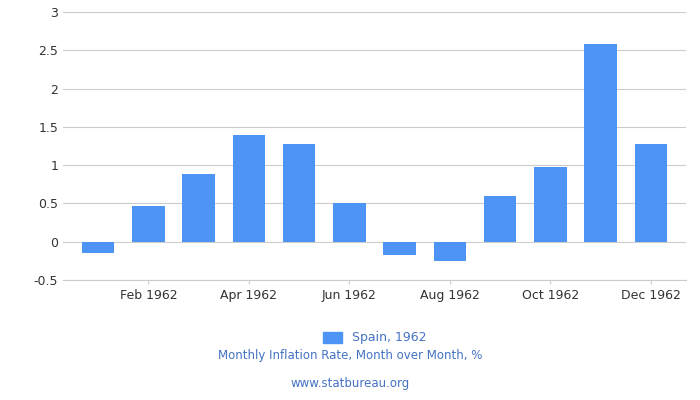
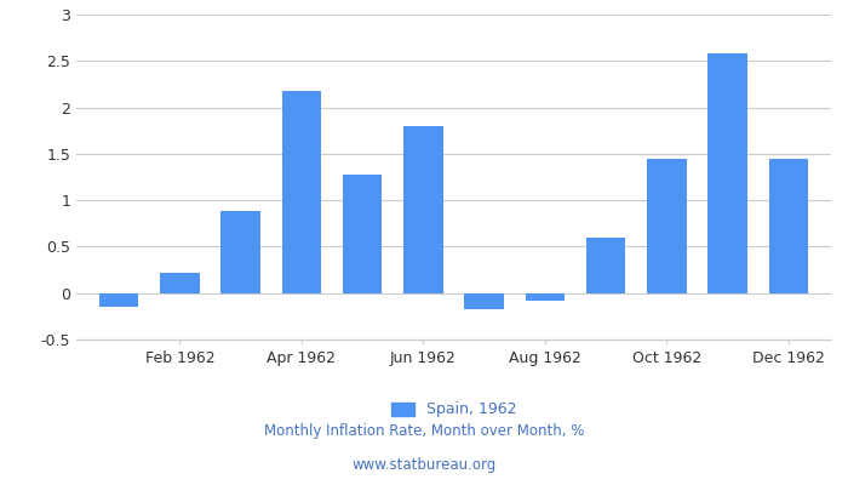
Feb 1962: 0.47 -> 0.22
Apr 1962: 1.40 -> 2.18
Jun 1962: 0.51 -> 1.80
Aug 1962: -0.25 -> -0.08
Oct 1962: 0.98 -> 1.44
Dec 1962: 1.28 -> 1.44
